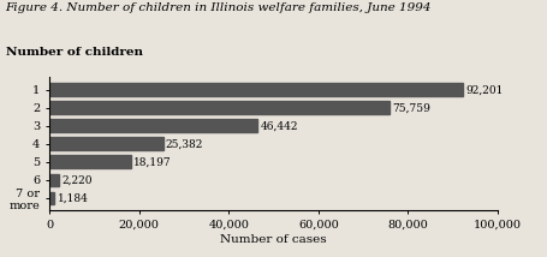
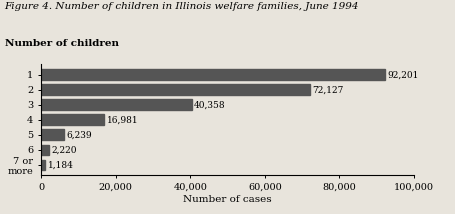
2: 75,759 -> 72,127
3: 46,442 -> 40,358
4: 25,382 -> 16,981
5: 18,197 -> 6,239
